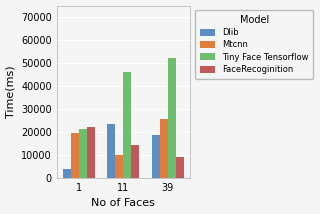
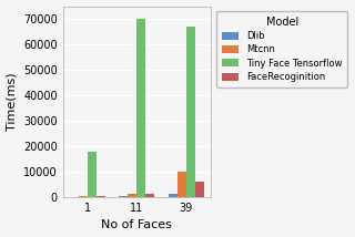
Dlib/1: 4000 -> 200
Mtcnn/1: 19500 -> 400
Tiny Face Tensorflow/1: 21500 -> 17800
FaceRecoginition/1: 22000 -> 300
Dlib/11: 23500 -> 500
Mtcnn/11: 10000 -> 1500
Tiny Face Tensorflow/11: 46000 -> 70000
FaceRecoginition/11: 14500 -> 1100
Dlib/39: 18500 -> 1500
Mtcnn/39: 25500 -> 9800
Tiny Face Tensorflow/39: 52000 -> 67000
FaceRecoginition/39: 9000 -> 6200
